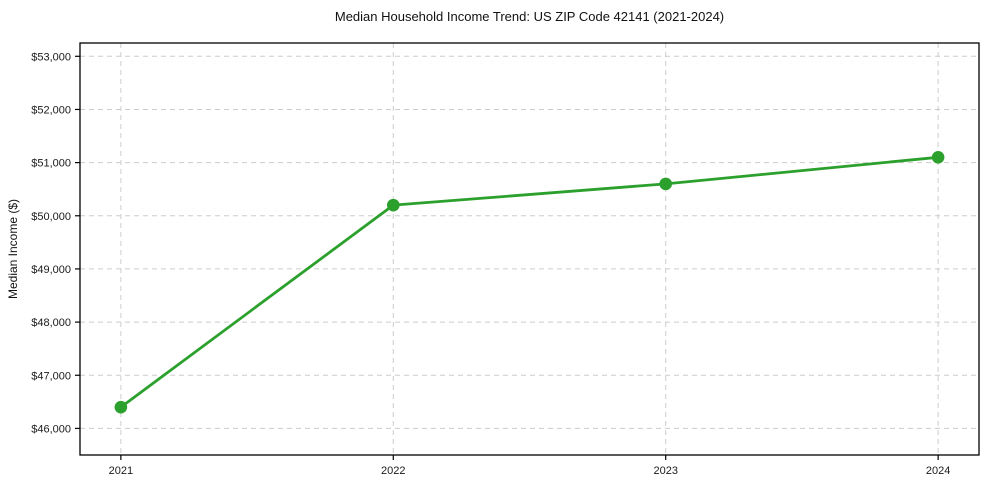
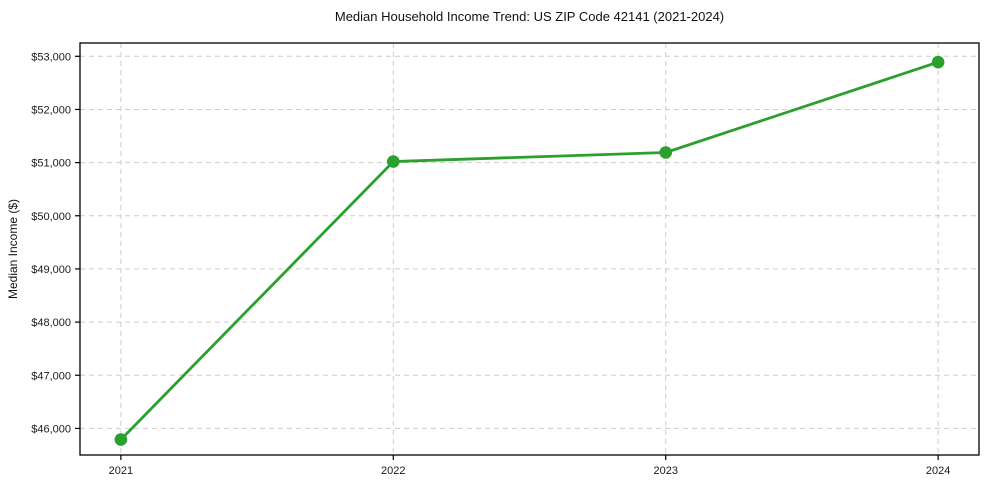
2021: $46400 -> $45800
2022: $50200 -> $51000
2023: $50600 -> $51200
2024: $51100 -> $52900
